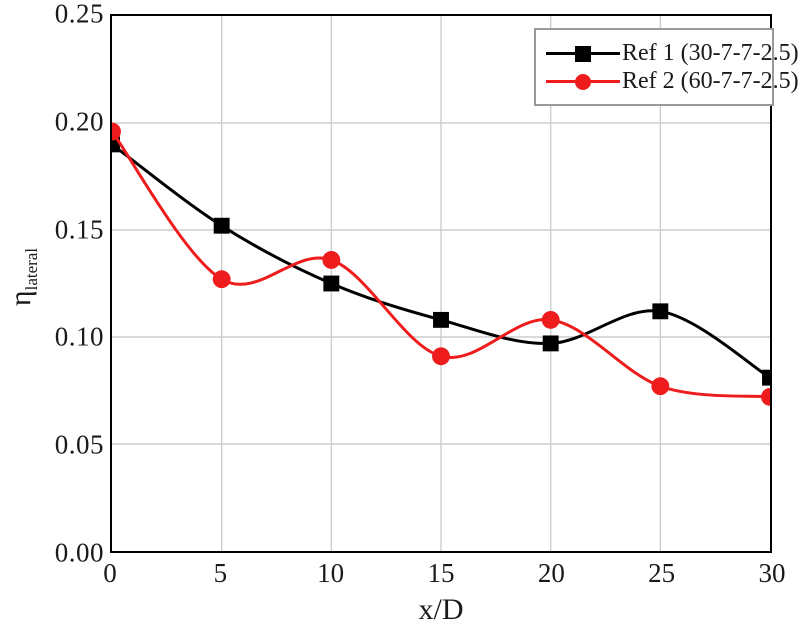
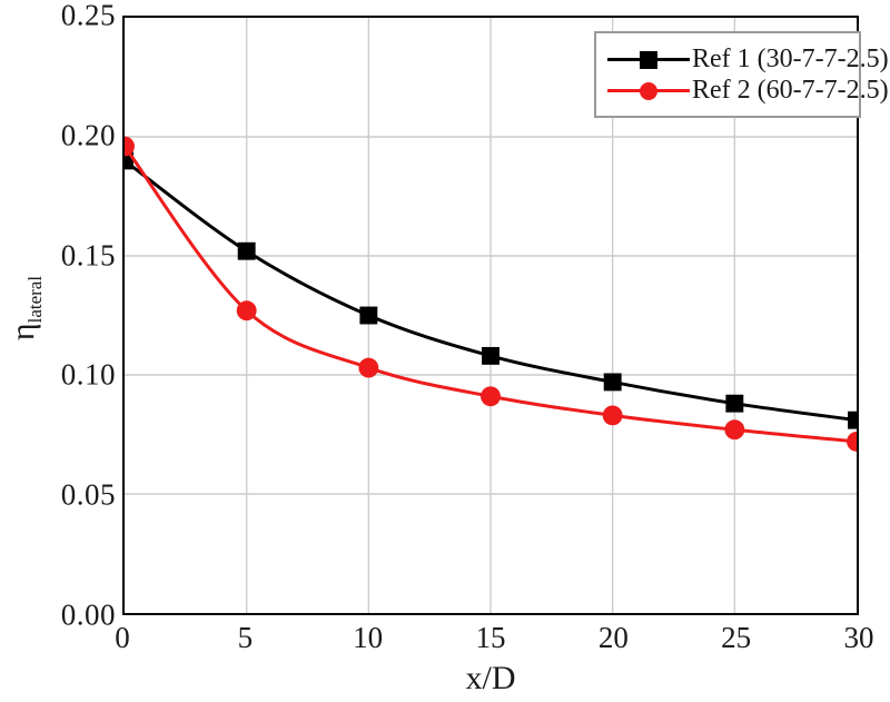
Ref 2 (60-7-7-2.5)/10: 0.136 -> 0.103
Ref 2 (60-7-7-2.5)/20: 0.108 -> 0.083
Ref 1 (30-7-7-2.5)/25: 0.112 -> 0.088
